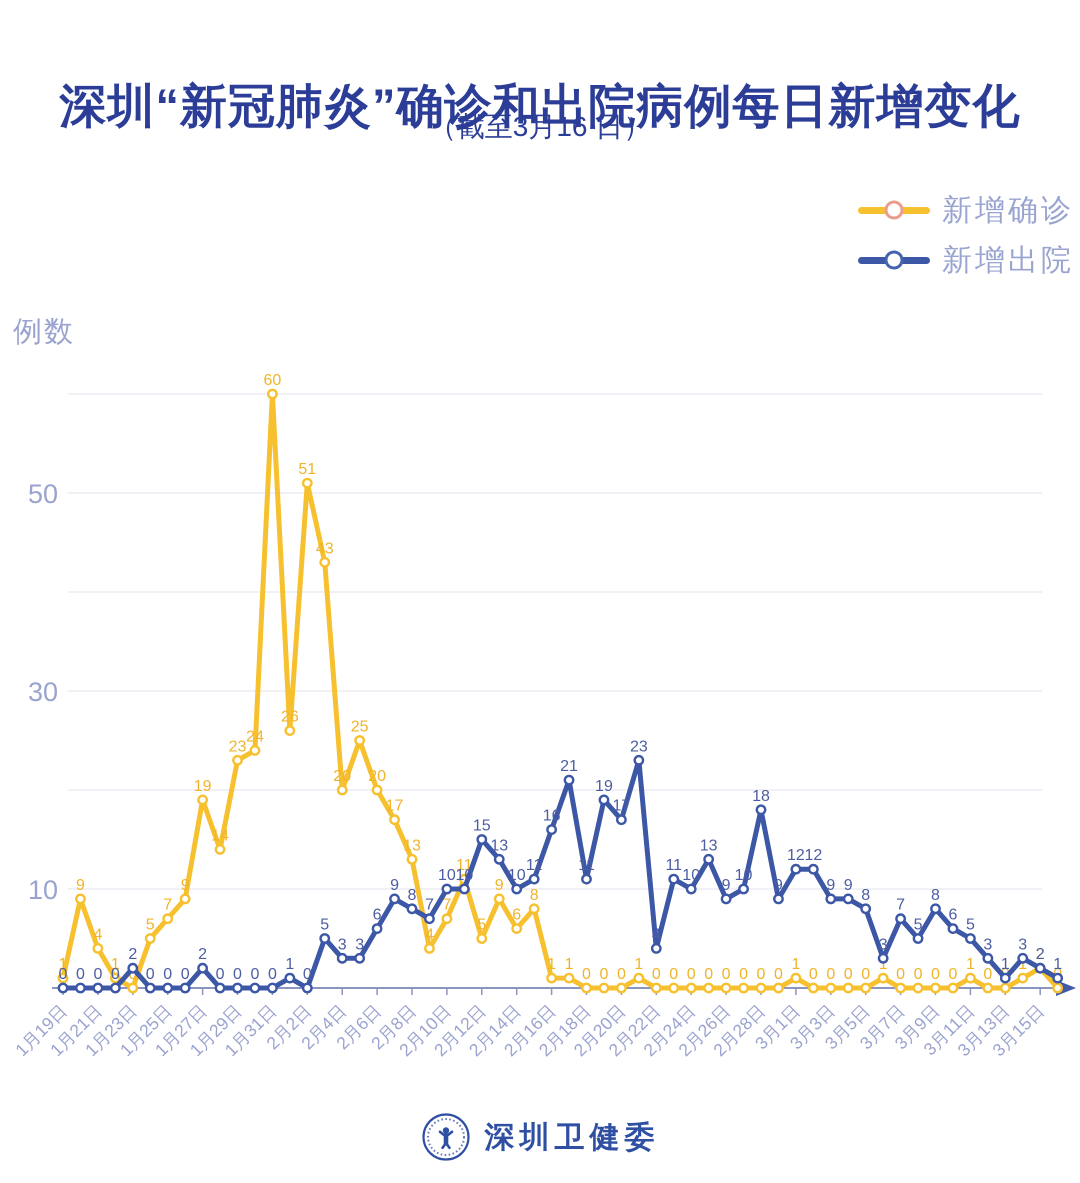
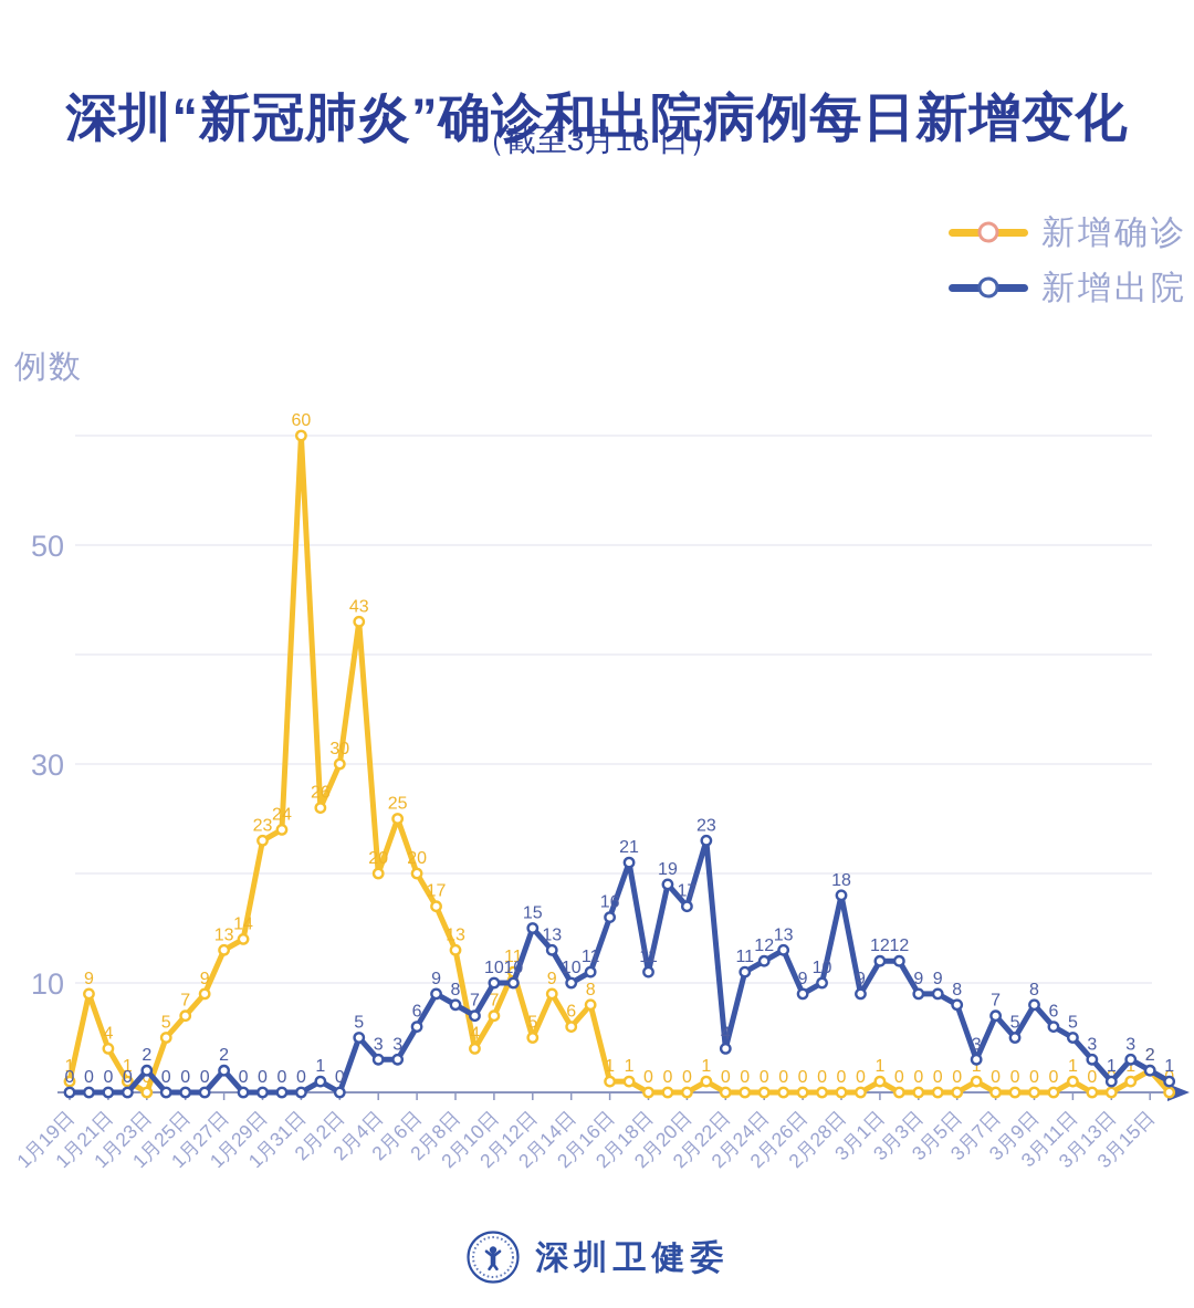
新增确诊/1月27日: 19 -> 13
新增确诊/2月2日: 51 -> 30
新增出院/2月24日: 10 -> 12
